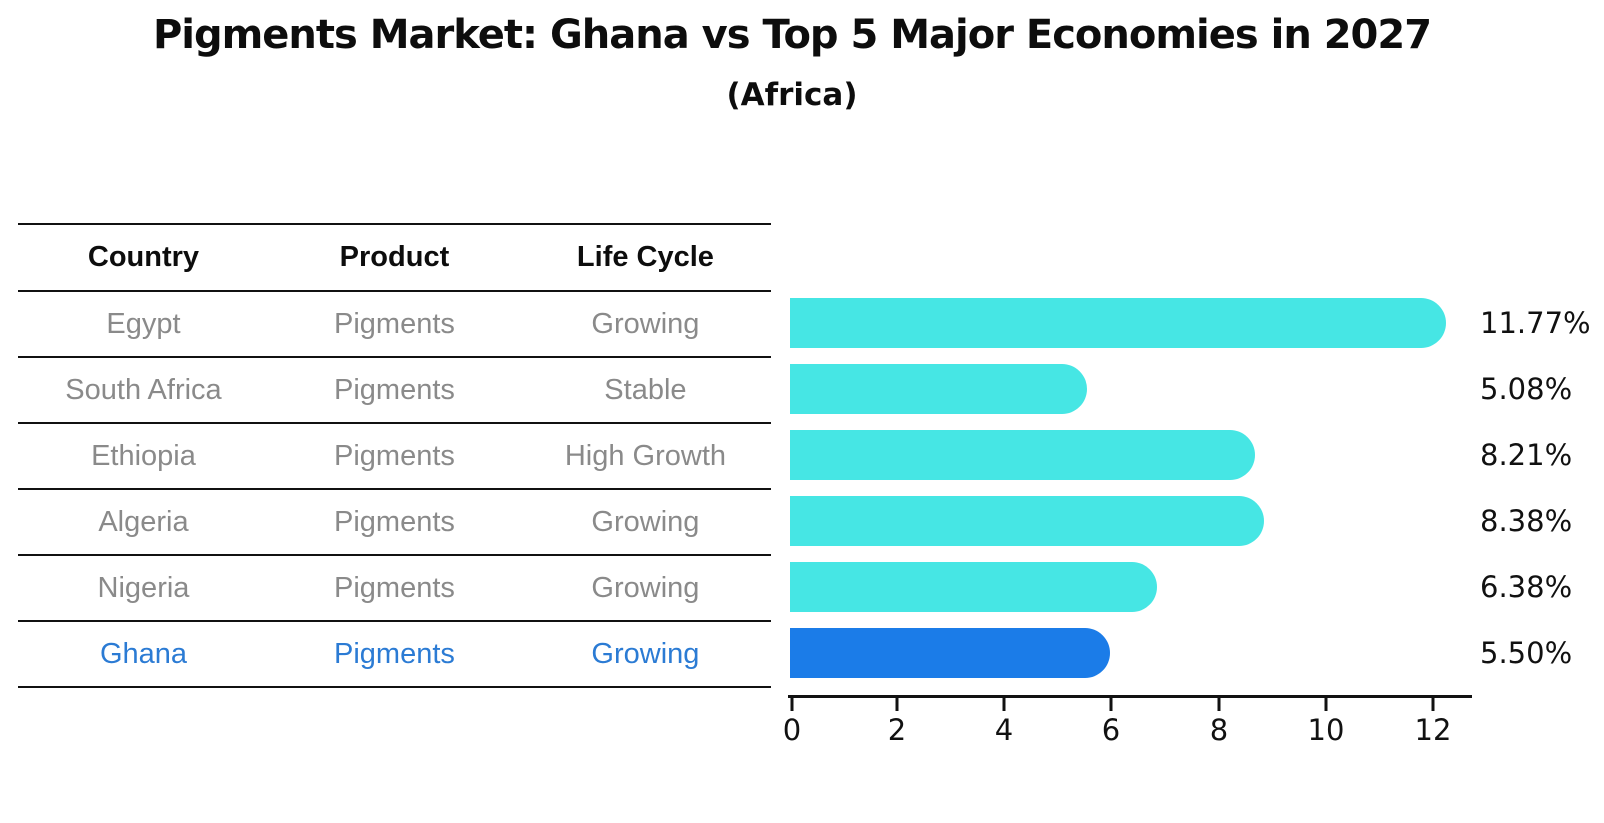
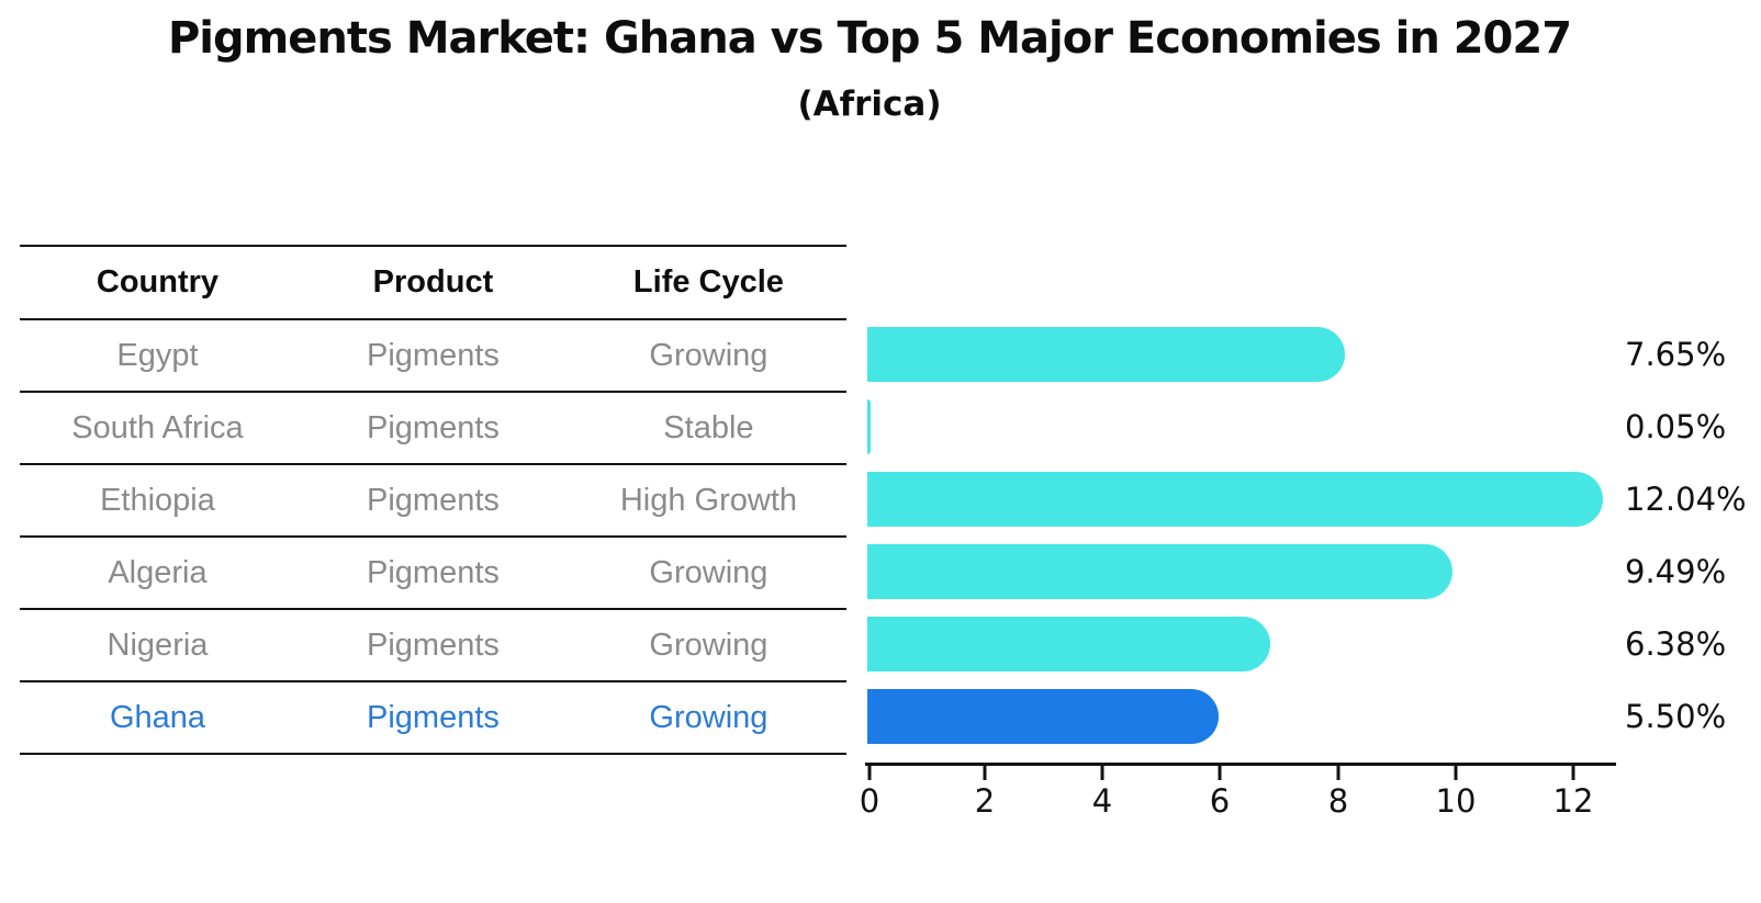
Egypt: 11.77% -> 7.65%
South Africa: 5.08% -> 0.05%
Ethiopia: 8.21% -> 12.04%
Algeria: 8.38% -> 9.49%
